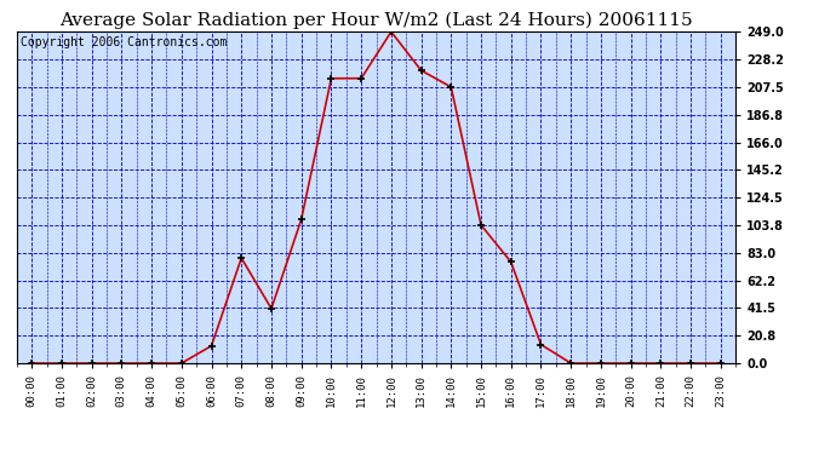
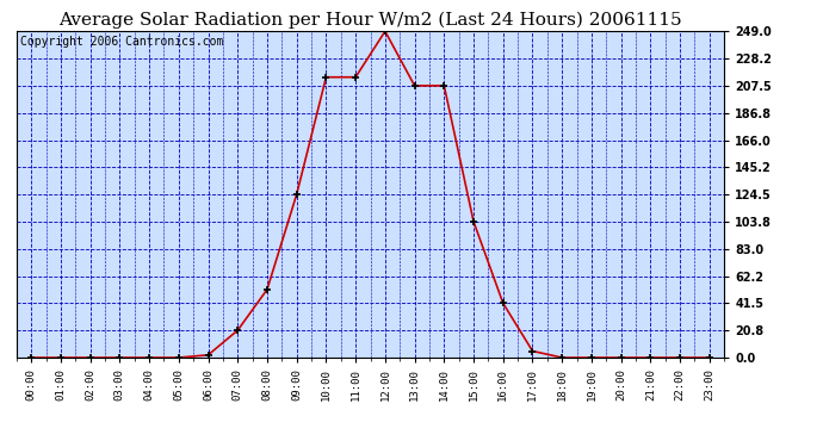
06:00: 13 -> 2
07:00: 79 -> 21
08:00: 41 -> 52
09:00: 108 -> 124
13:00: 220 -> 208
16:00: 76 -> 42
17:00: 14 -> 5
